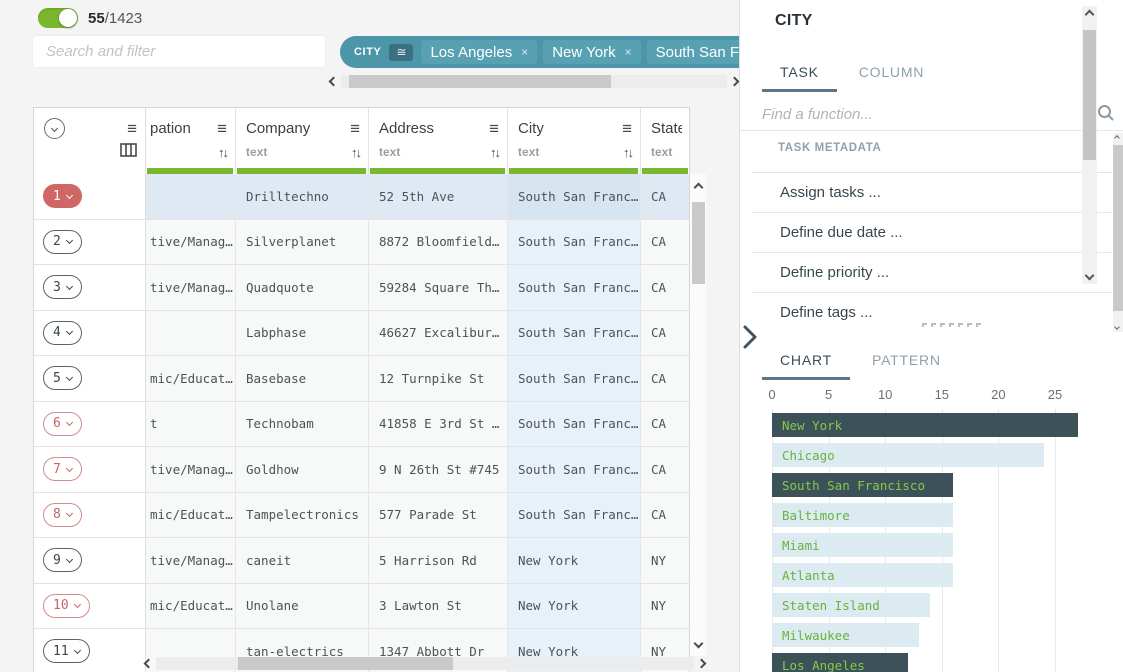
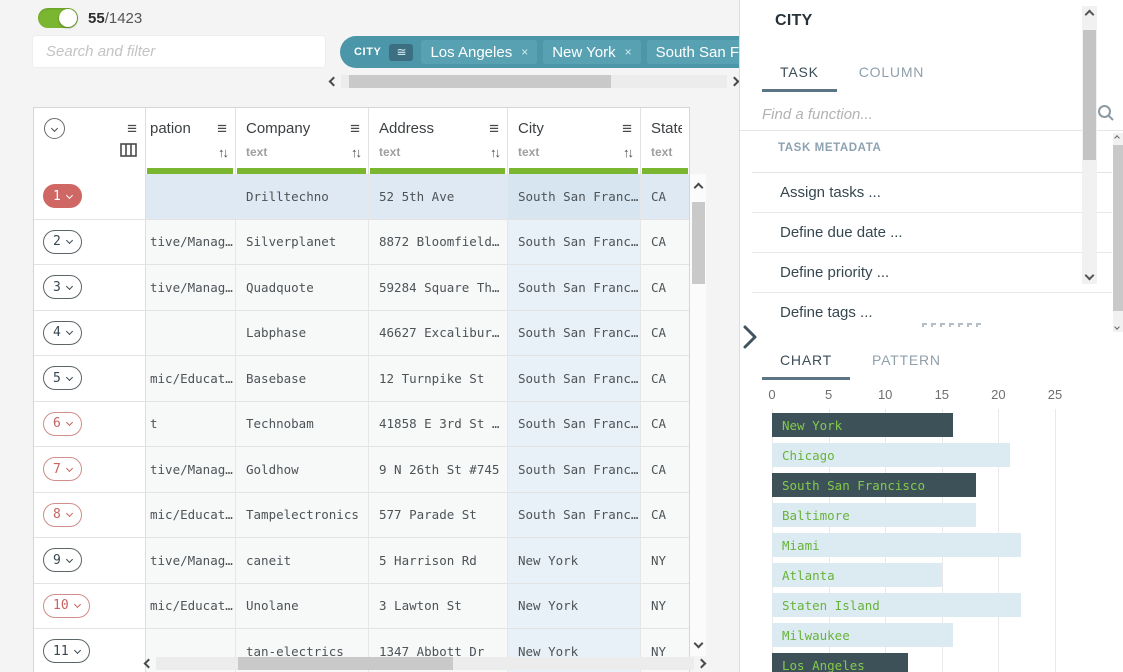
New York: 27 -> 16
Chicago: 24 -> 21
South San Francisco: 16 -> 18
Baltimore: 16 -> 18
Miami: 16 -> 22
Atlanta: 16 -> 15
Staten Island: 14 -> 22
Milwaukee: 13 -> 16
